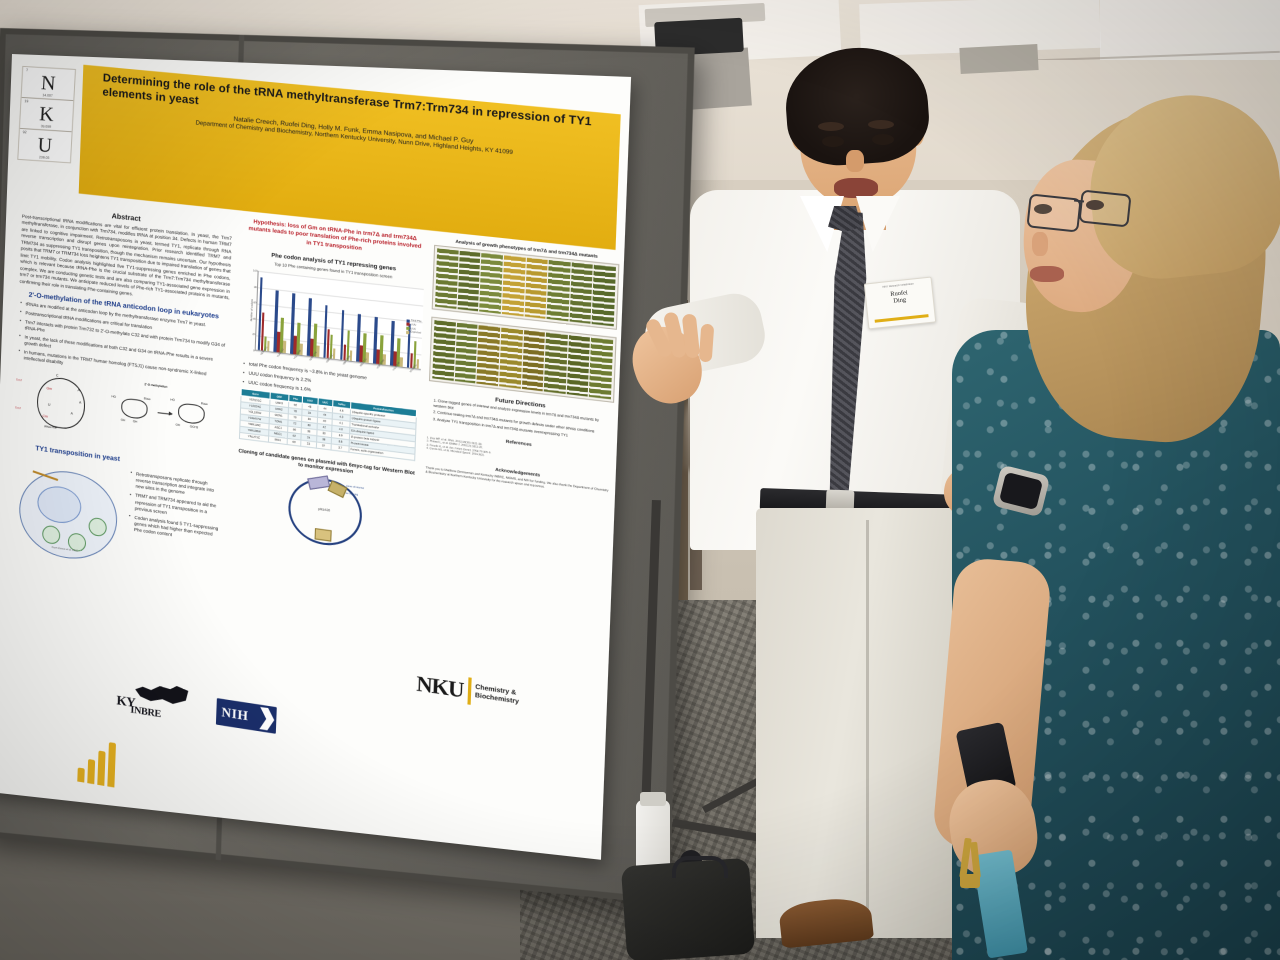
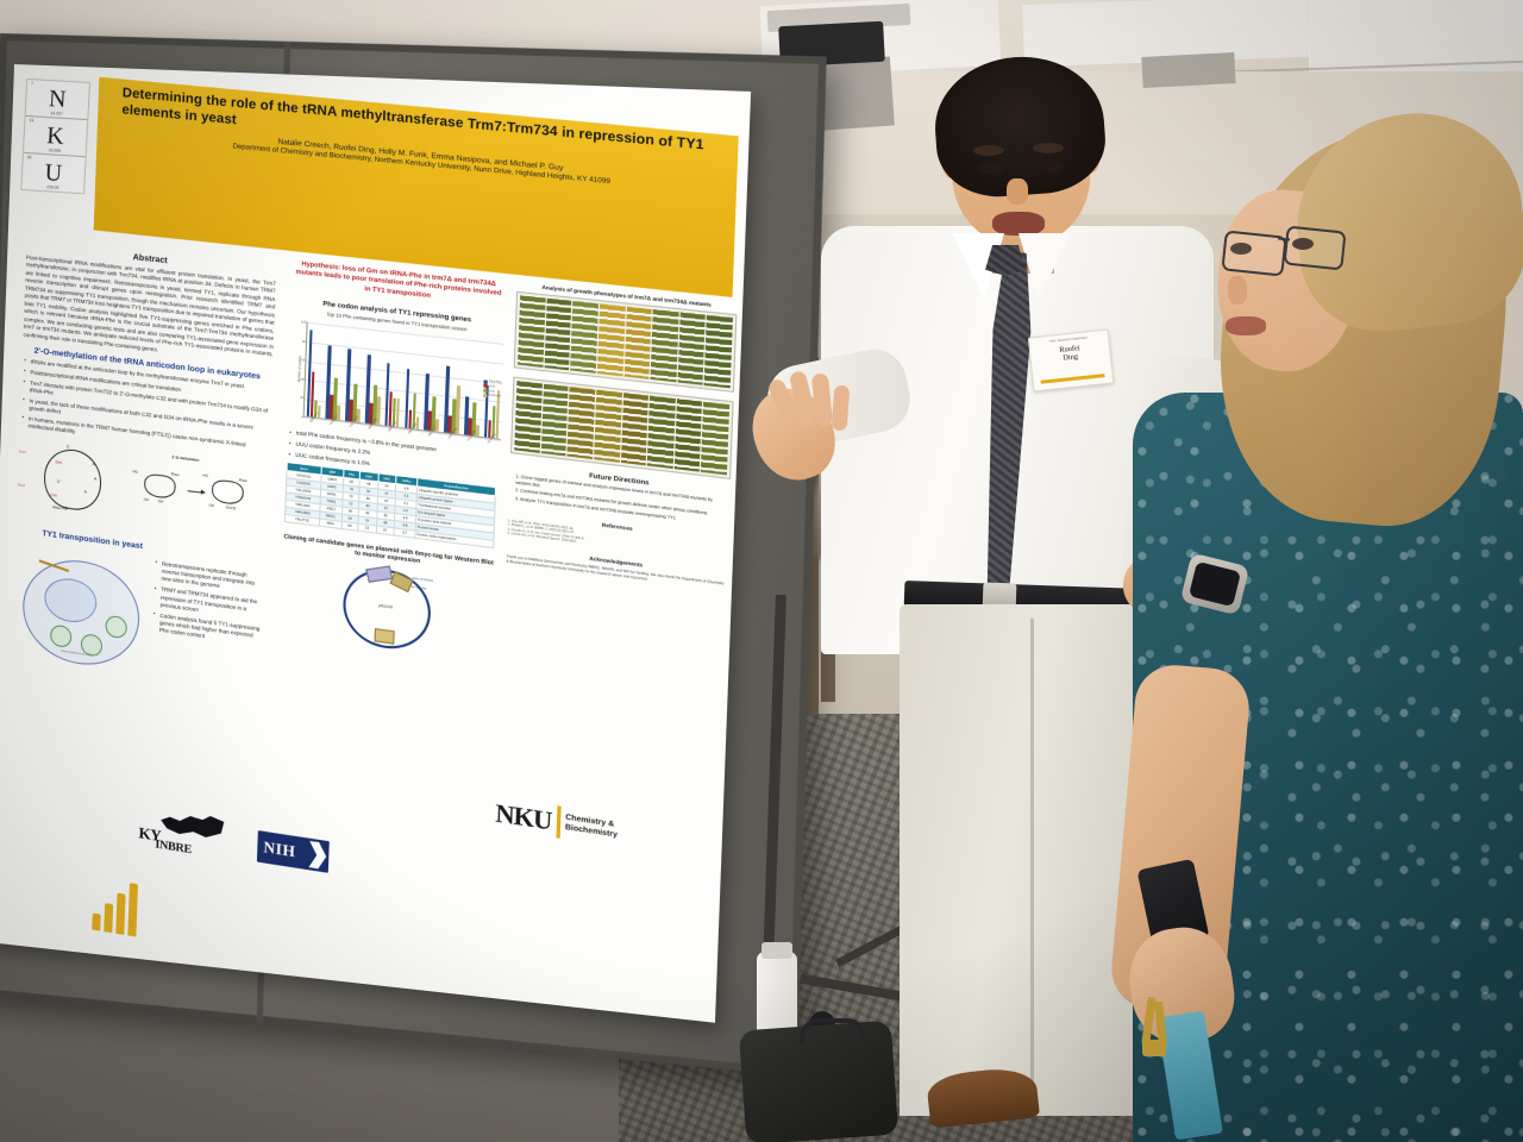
Expected/YDR457W: 20 -> 30
Expected/YMR116C: 10 -> 30
Total Phe/YOR326W: 60 -> 70
Expected/YOR326W: 10 -> 50
Total Phe/YJL030W: 60 -> 40
Expected/YKL203C: 10 -> 50
